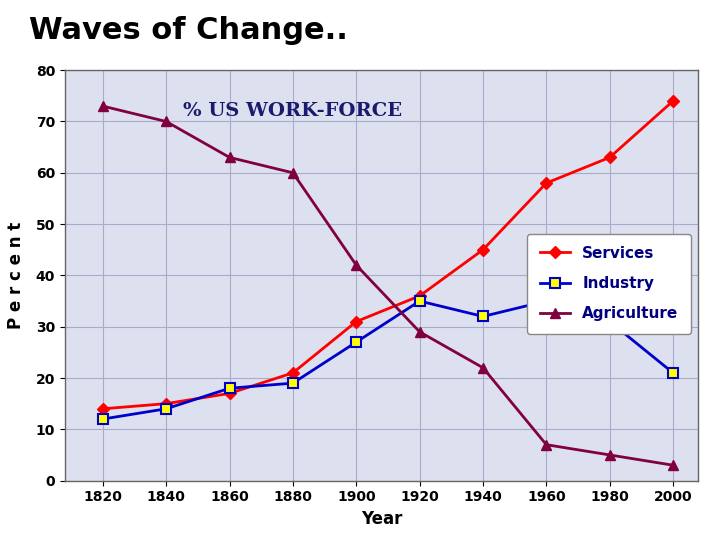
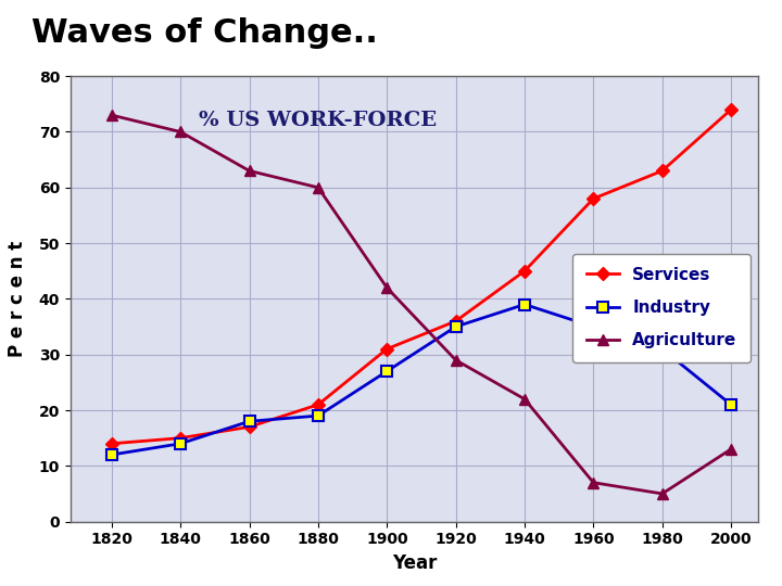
Industry/1940: 32 -> 39
Agriculture/2000: 3 -> 13
